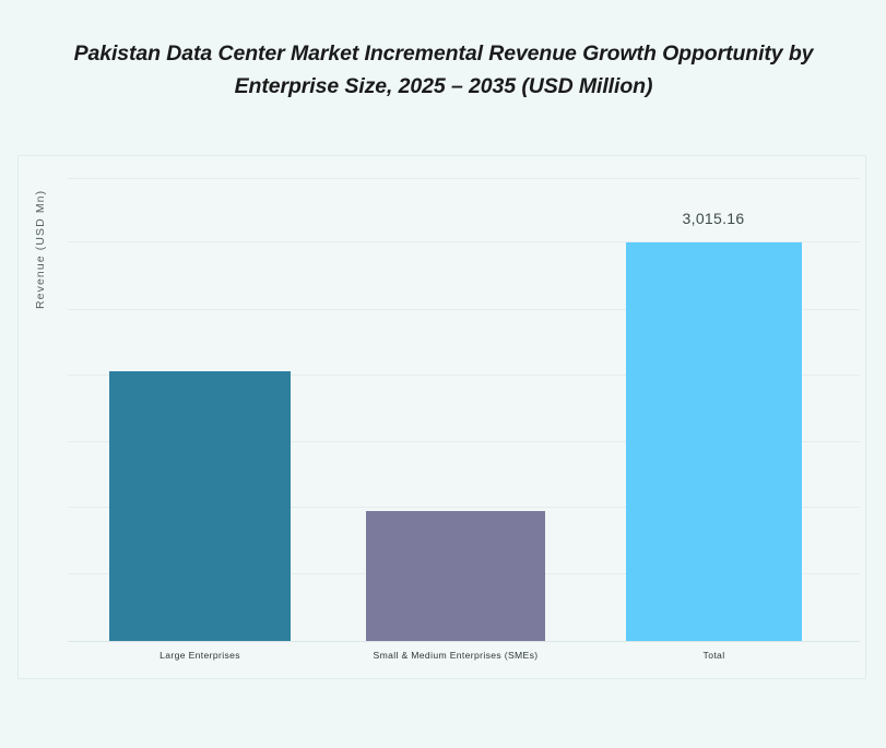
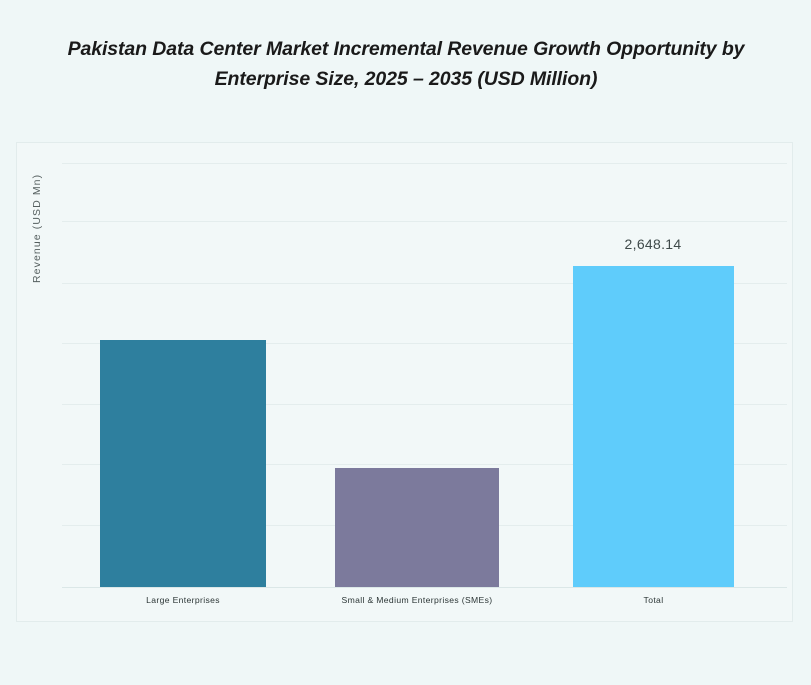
Total: 3,015.16 -> 2,648.14
